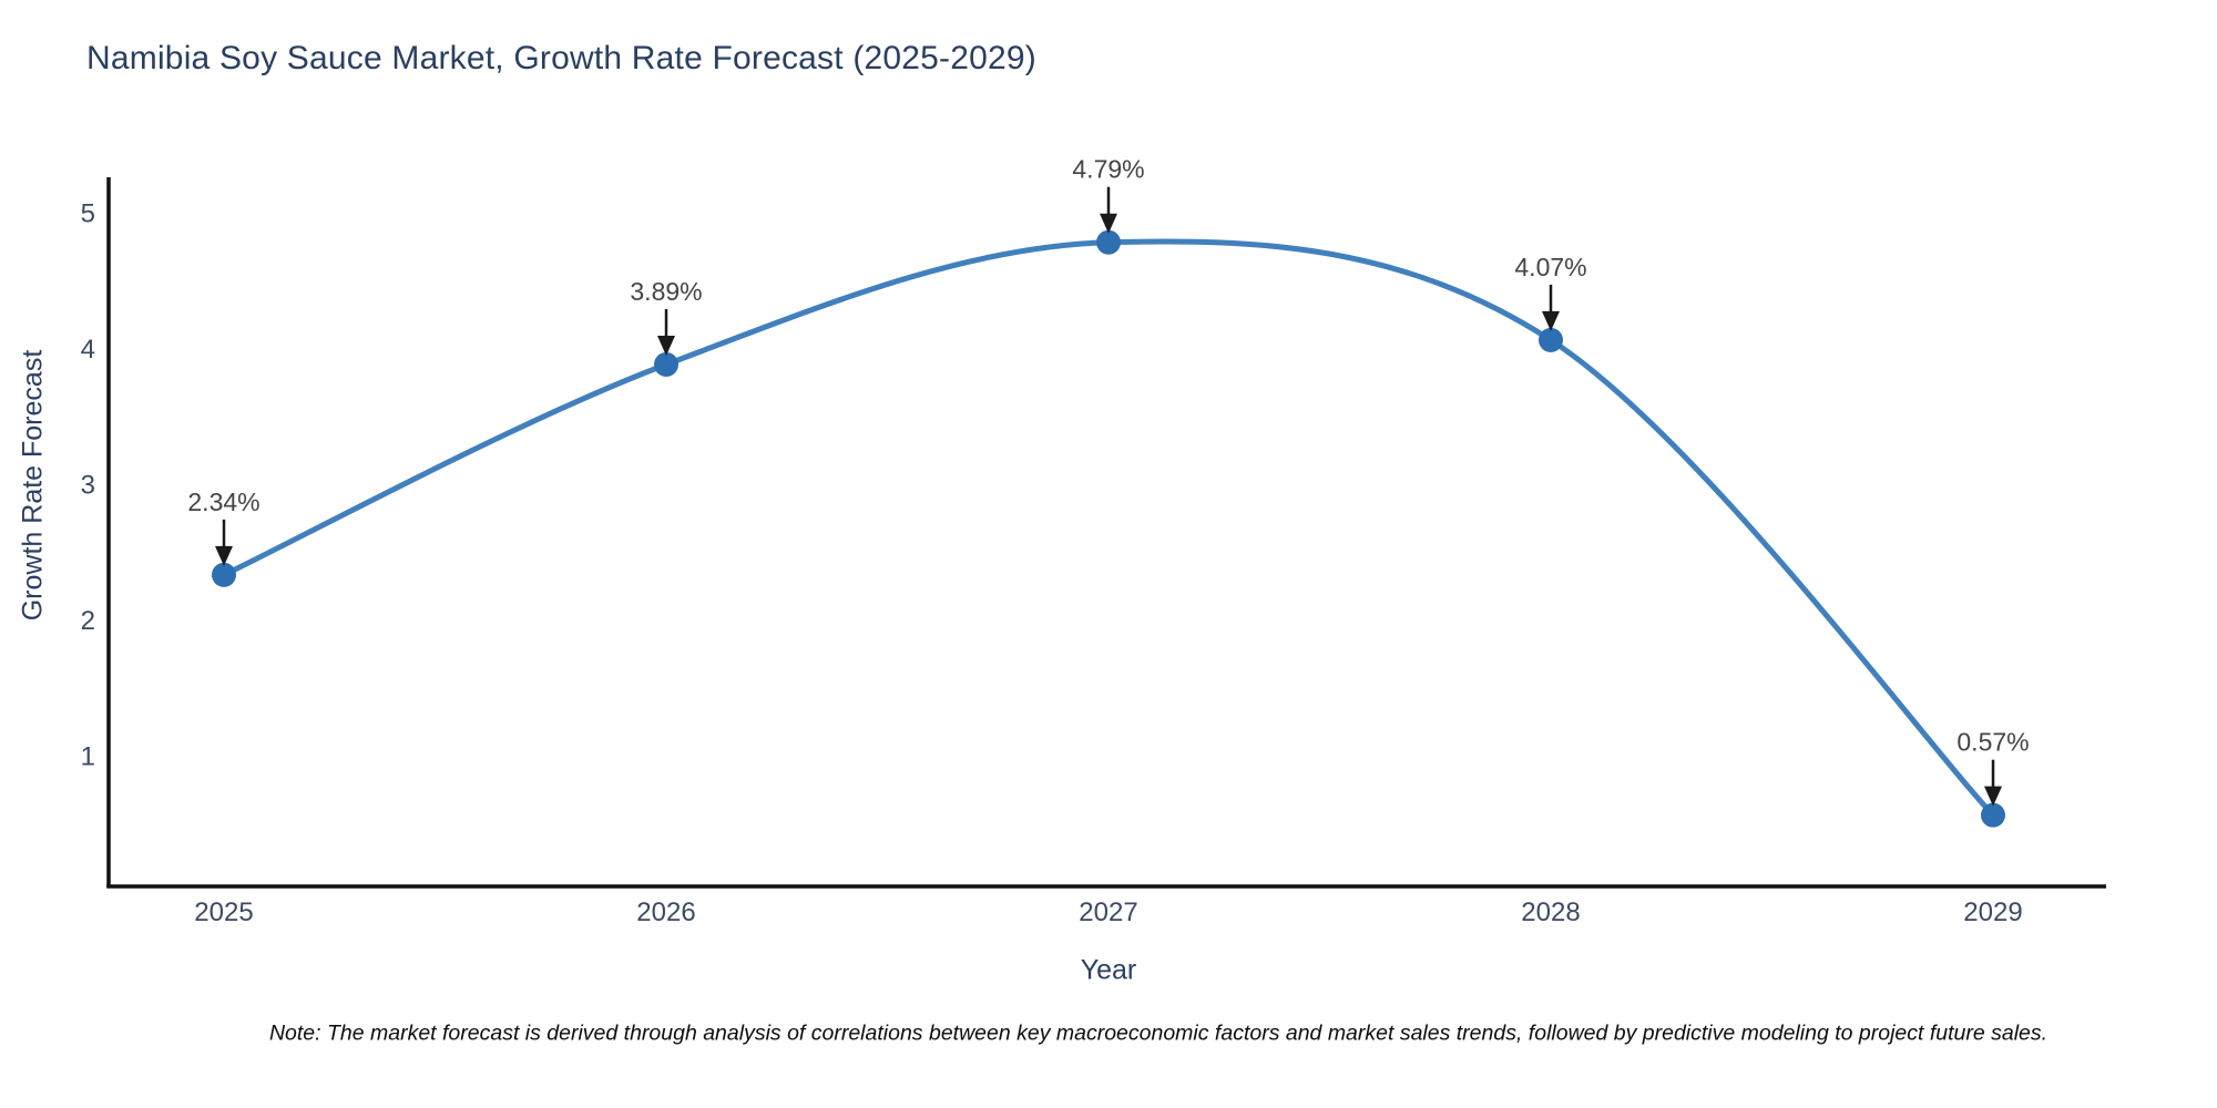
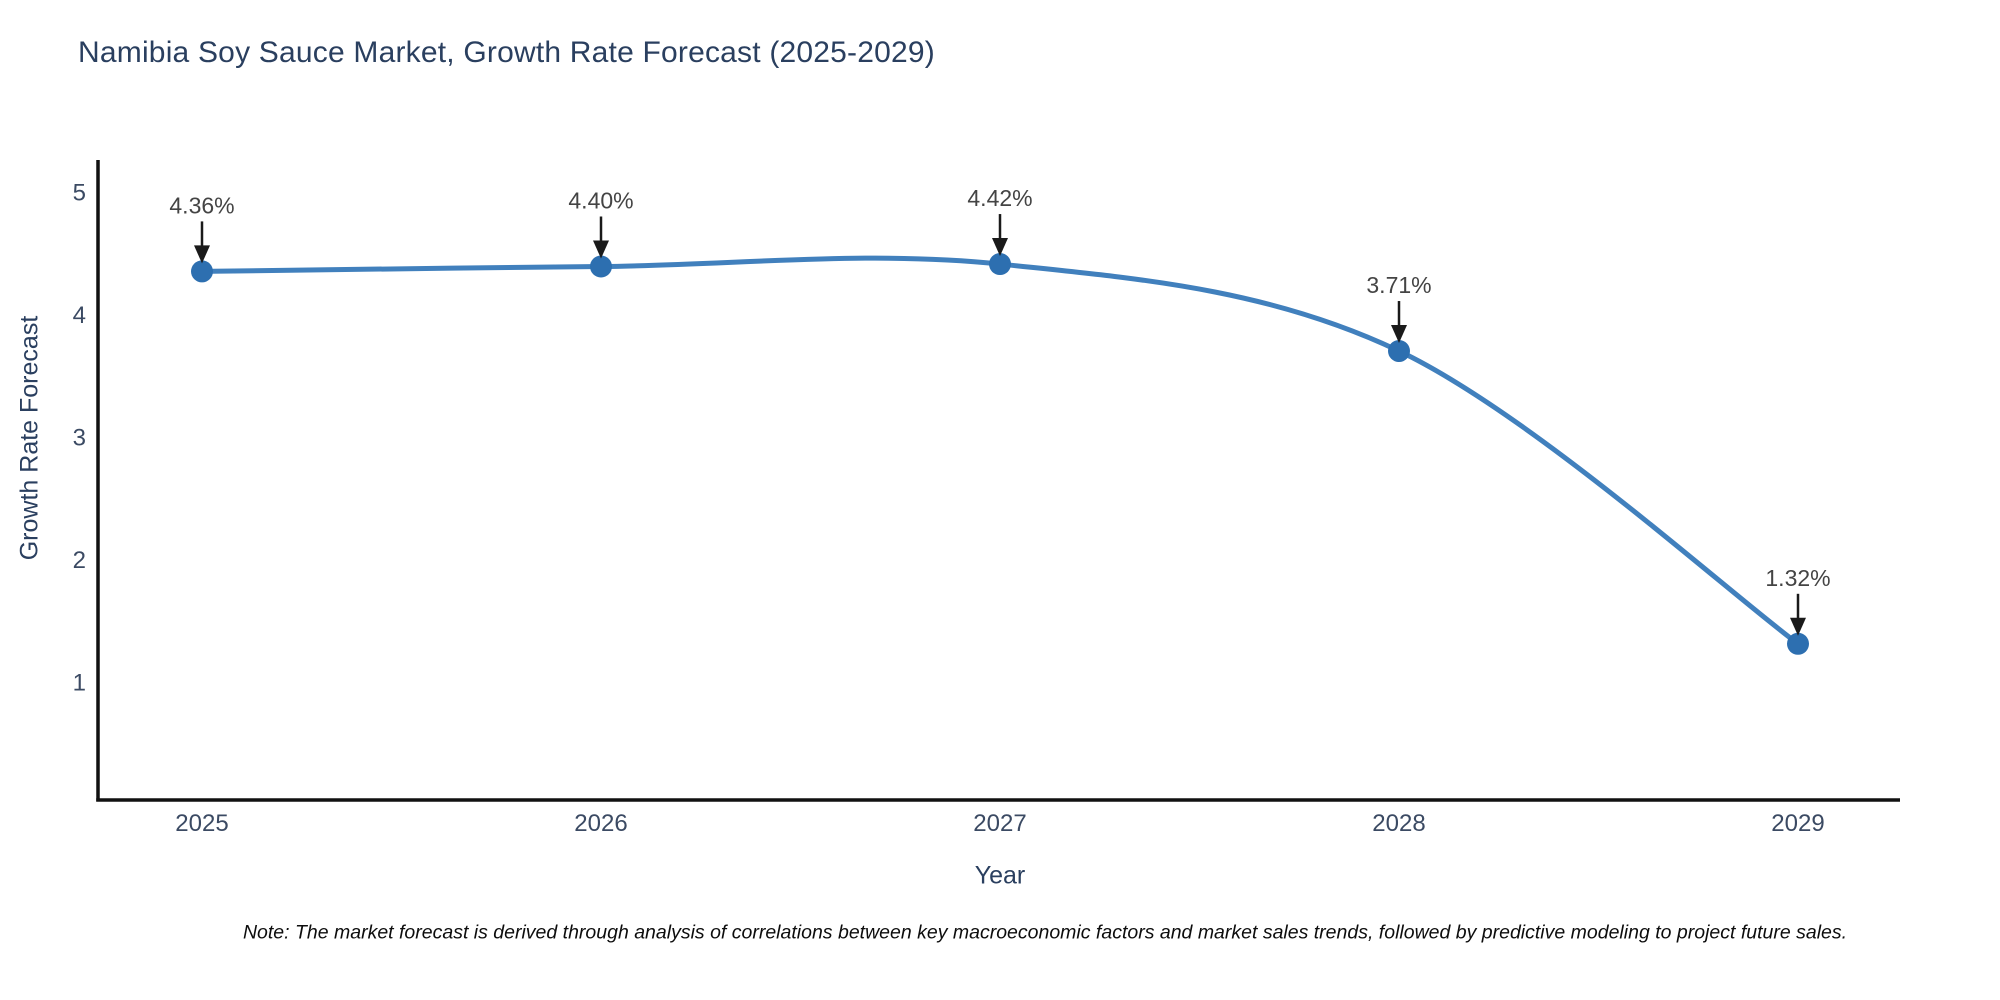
2025: 2.34% -> 4.36%
2026: 3.89% -> 4.40%
2027: 4.79% -> 4.42%
2028: 4.07% -> 3.71%
2029: 0.57% -> 1.32%
